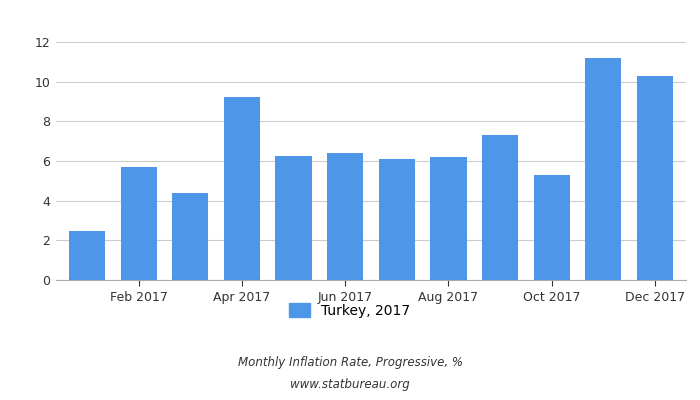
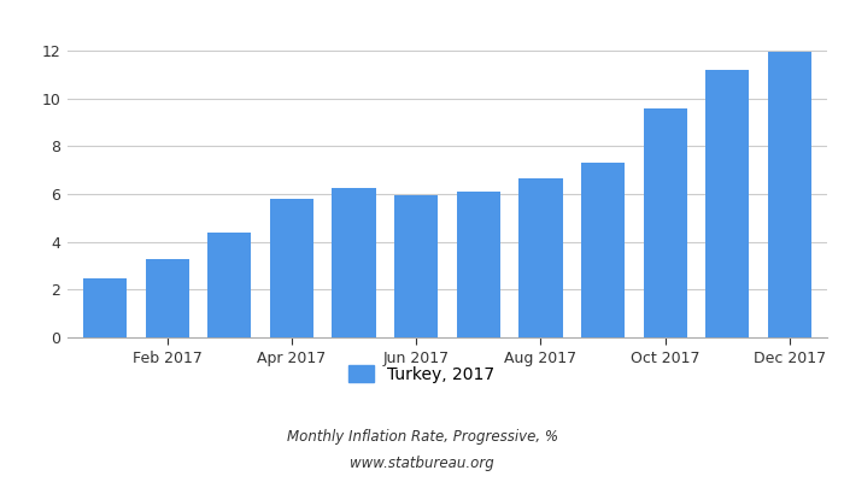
Feb 2017: 5.7 -> 3.3
Apr 2017: 9.2 -> 5.8
Jun 2017: 6.4 -> 6.0
Aug 2017: 6.2 -> 6.7
Oct 2017: 5.3 -> 9.6
Dec 2017: 10.3 -> 12.0
